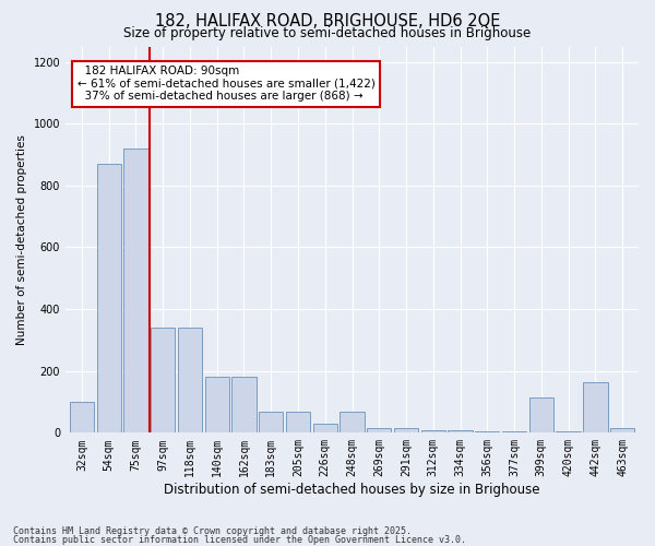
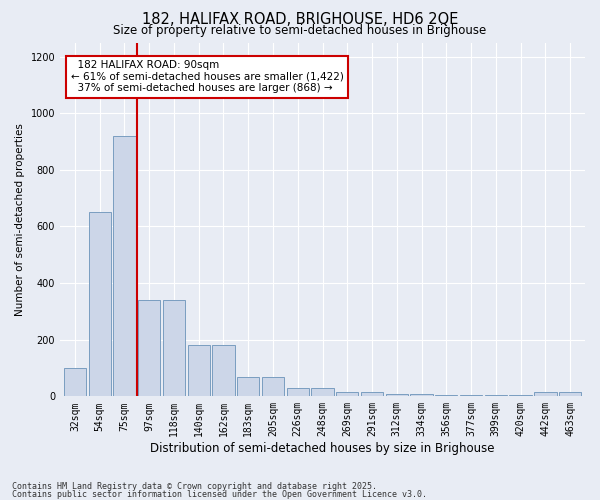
54sqm: 870 -> 650
248sqm: 70 -> 30
399sqm: 115 -> 5
442sqm: 165 -> 15
